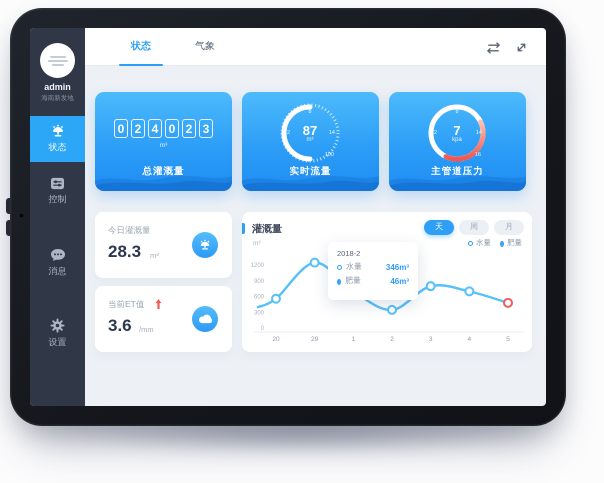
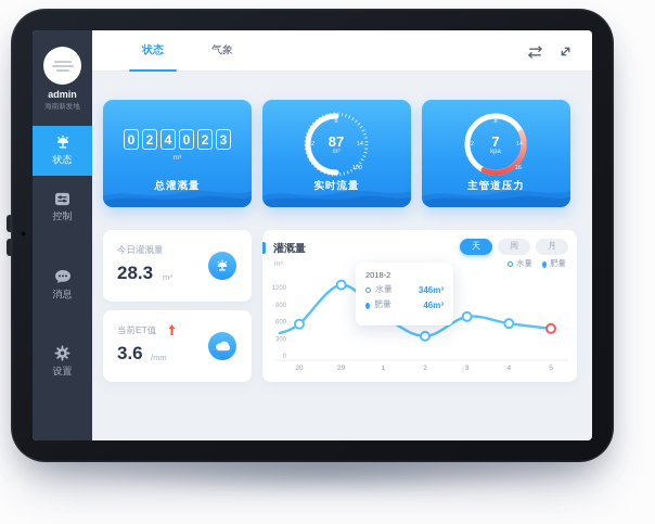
3: 800 -> 700
4: 700 -> 600
